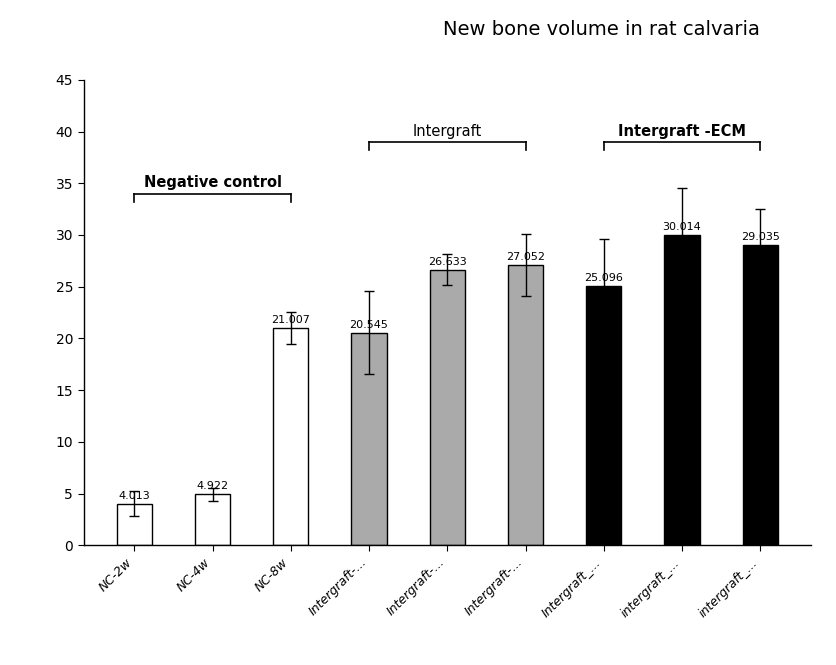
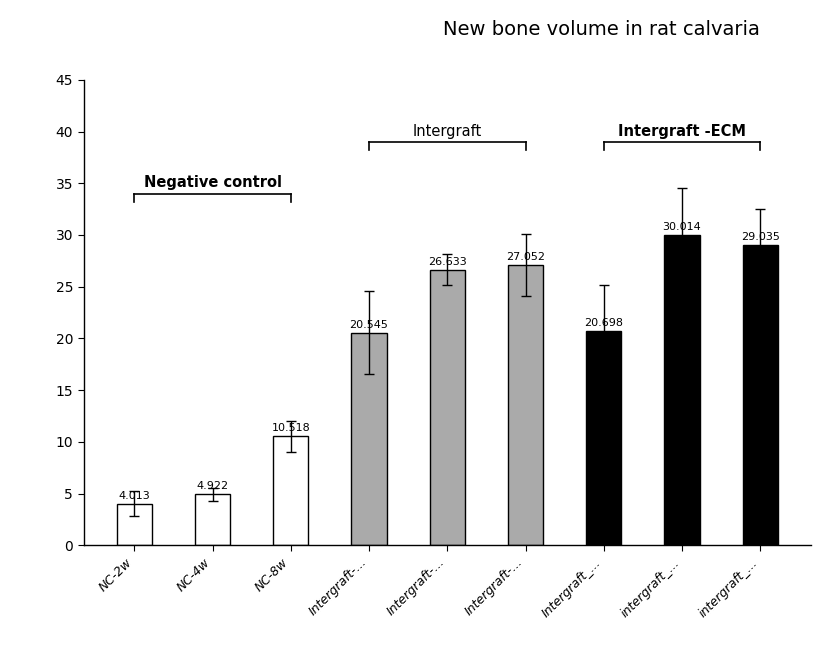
NC-8w: 21.007 -> 10.518
Intergraft_...: 25.096 -> 20.698
